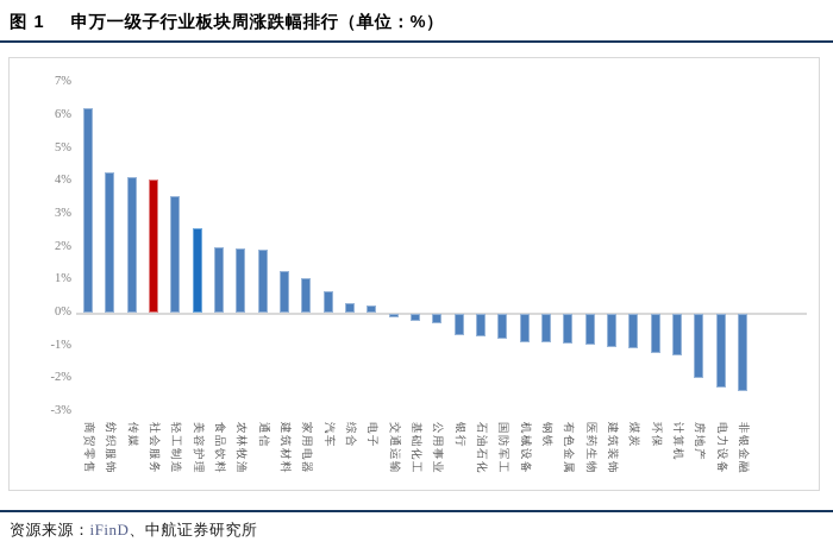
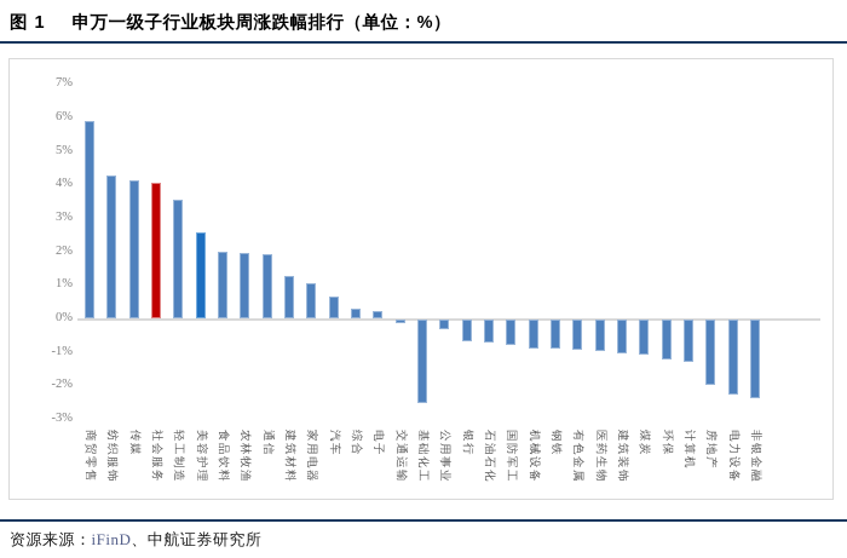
商贸零售: 6.2% -> 5.9%
基础化工: -0.2% -> -2.5%
